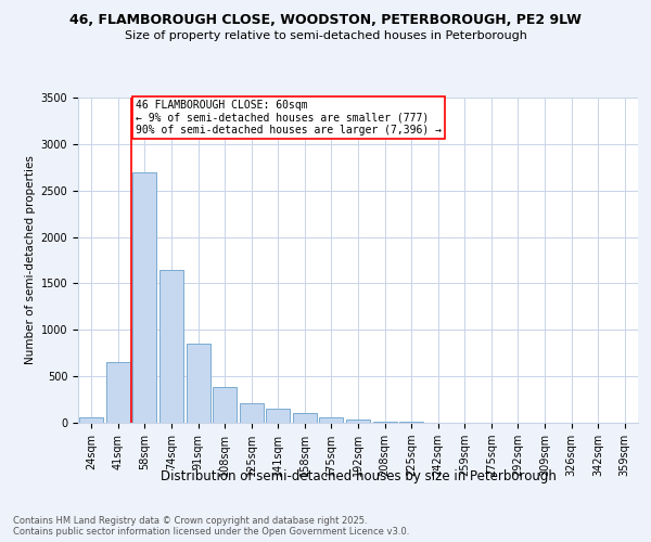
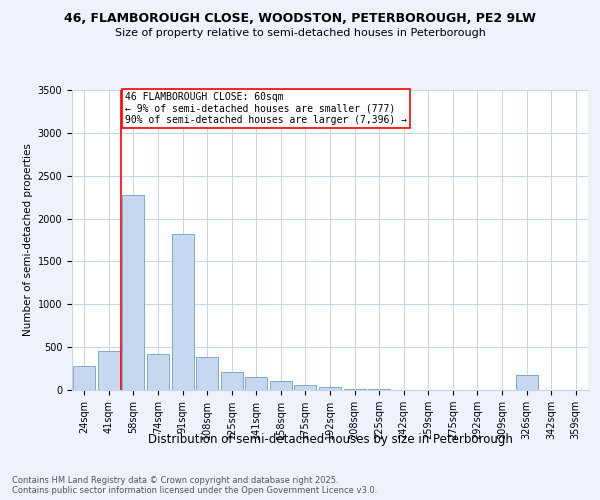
24sqm: 60 -> 280
41sqm: 650 -> 460
58sqm: 2700 -> 2280
74sqm: 1650 -> 420
91sqm: 850 -> 1820
326sqm: 0 -> 180
